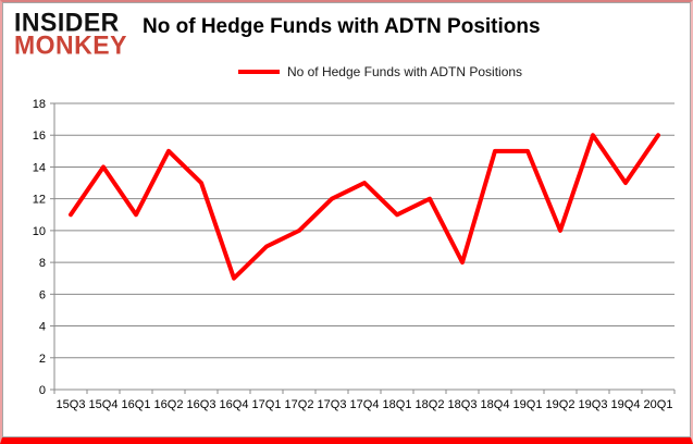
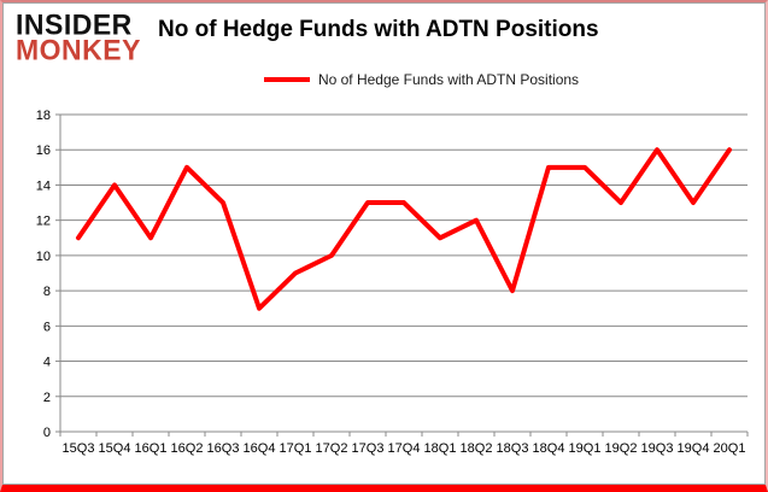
17Q3: 12 -> 13
19Q2: 10 -> 13
